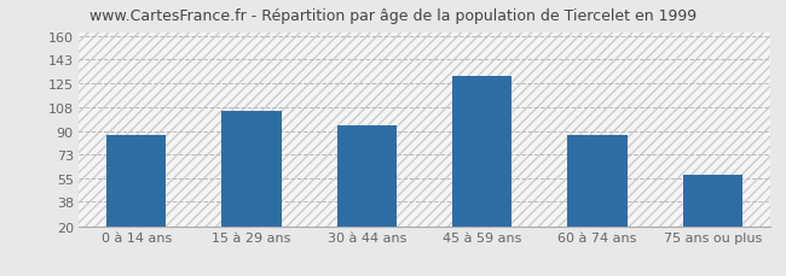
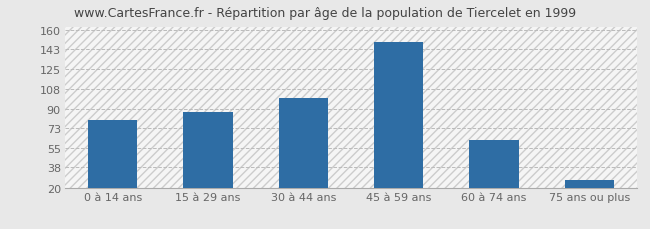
0 à 14 ans: 87 -> 80
15 à 29 ans: 105 -> 87
30 à 44 ans: 94 -> 100
45 à 59 ans: 131 -> 149
60 à 74 ans: 87 -> 62
75 ans ou plus: 58 -> 27
